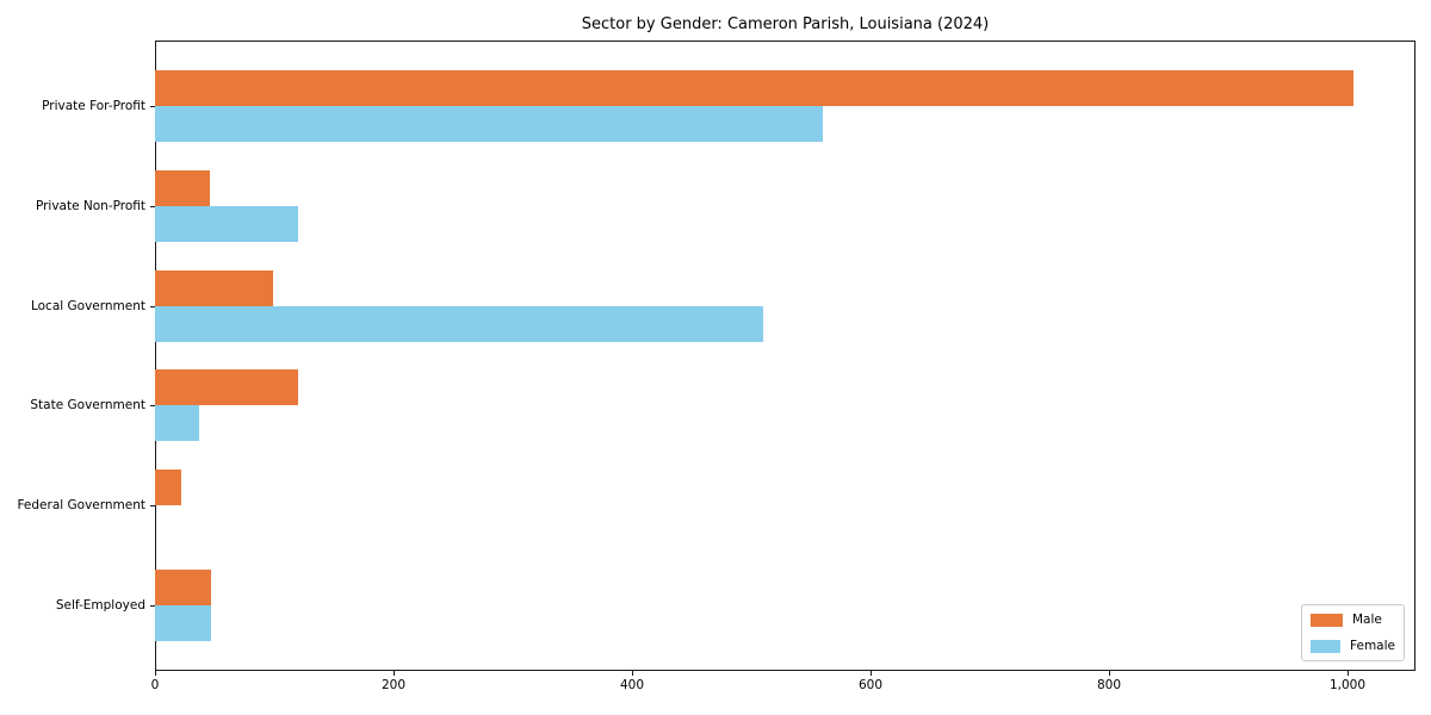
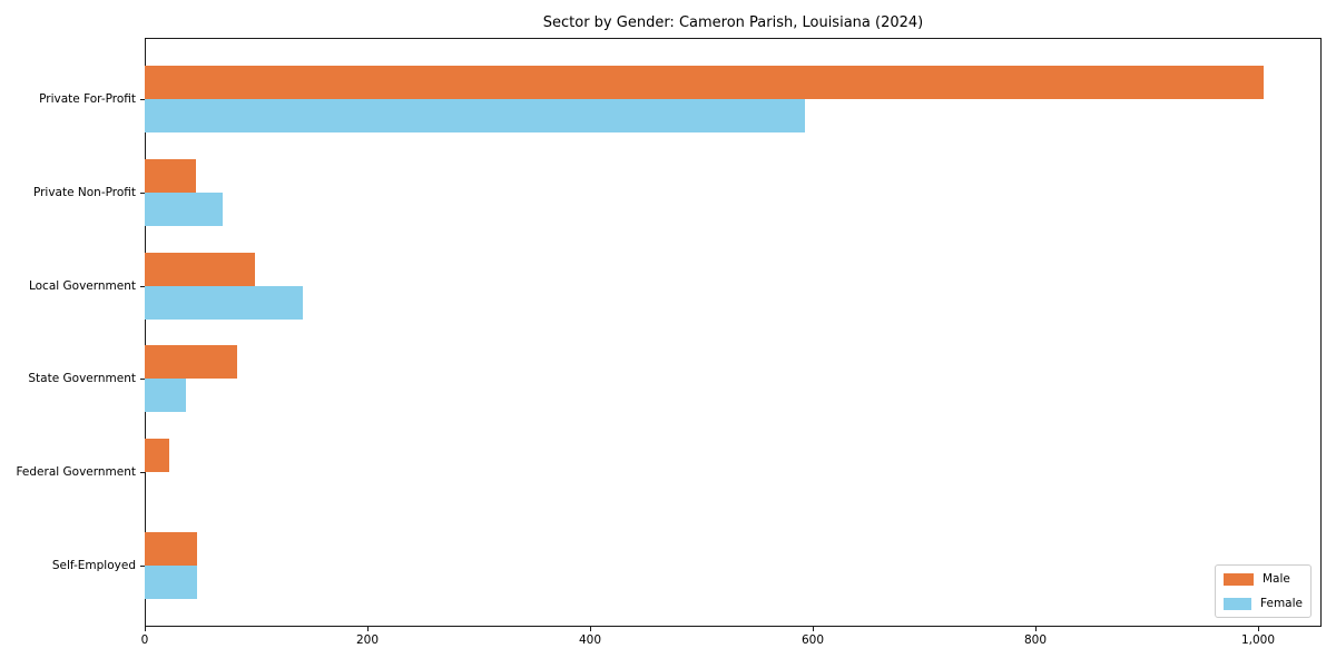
Female/Private For-Profit: 560 -> 590
Female/Private Non-Profit: 120 -> 70
Female/Local Government: 510 -> 140
Male/State Government: 120 -> 80
